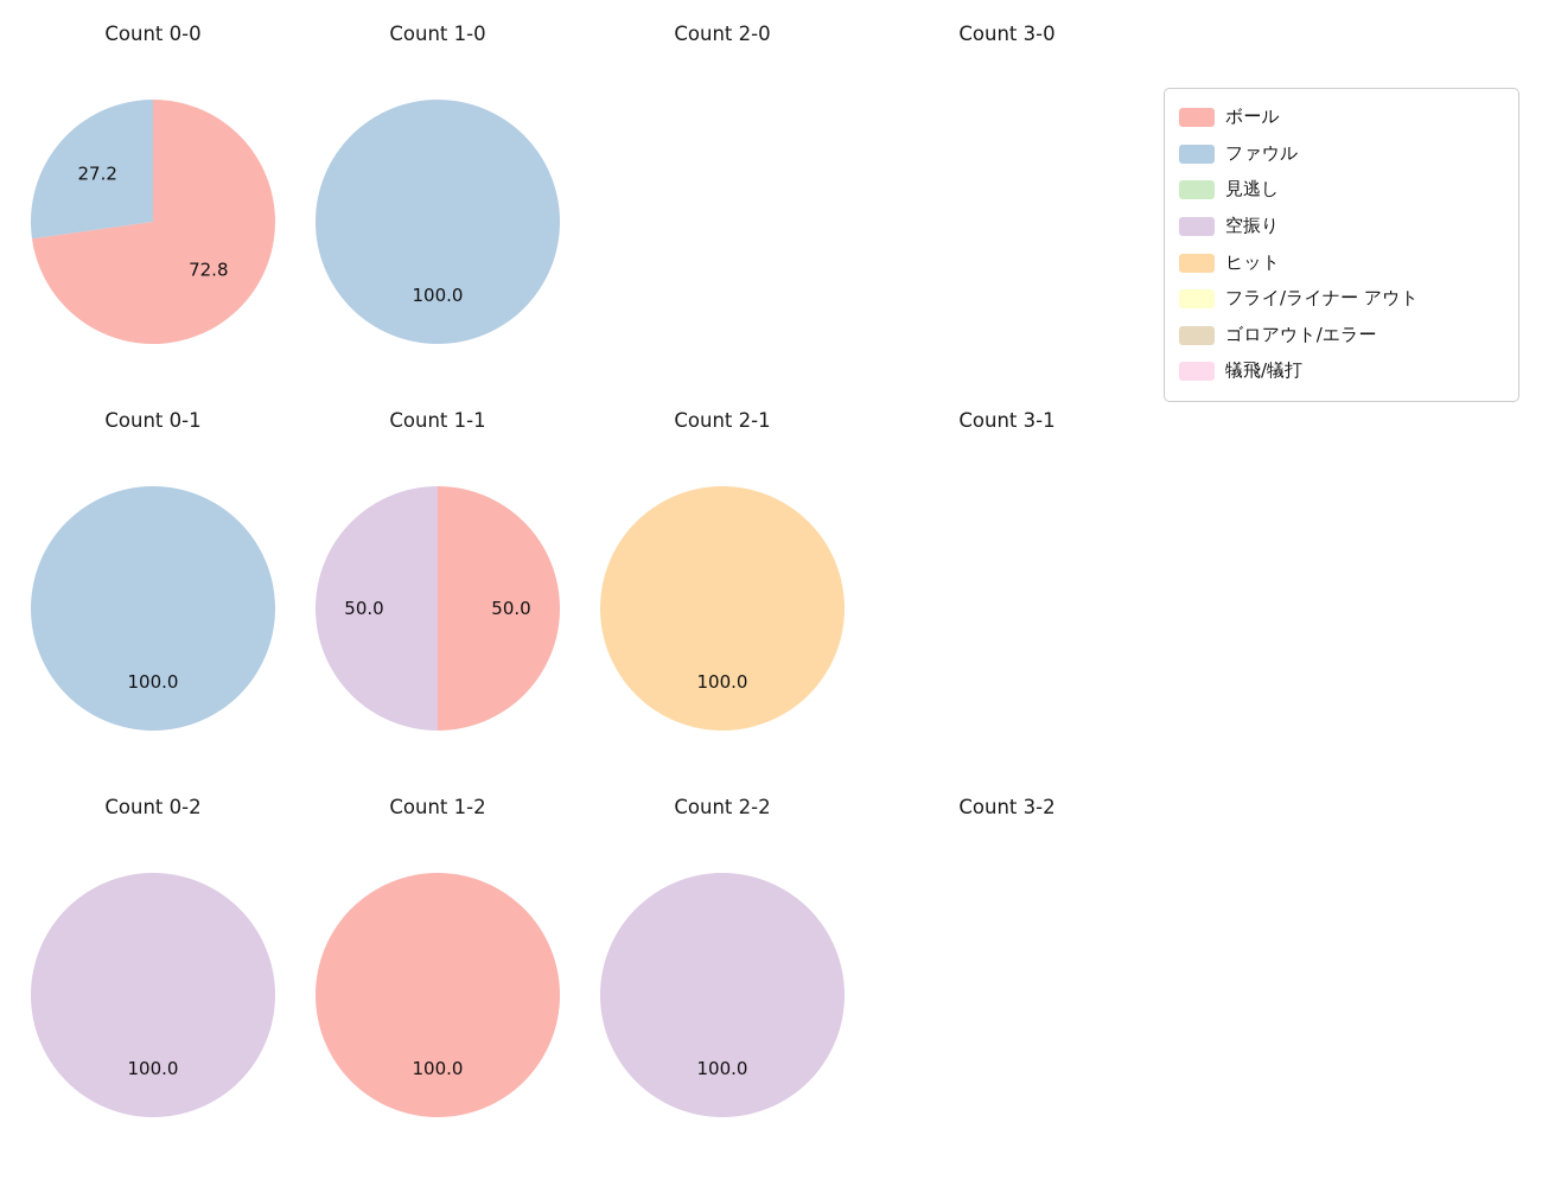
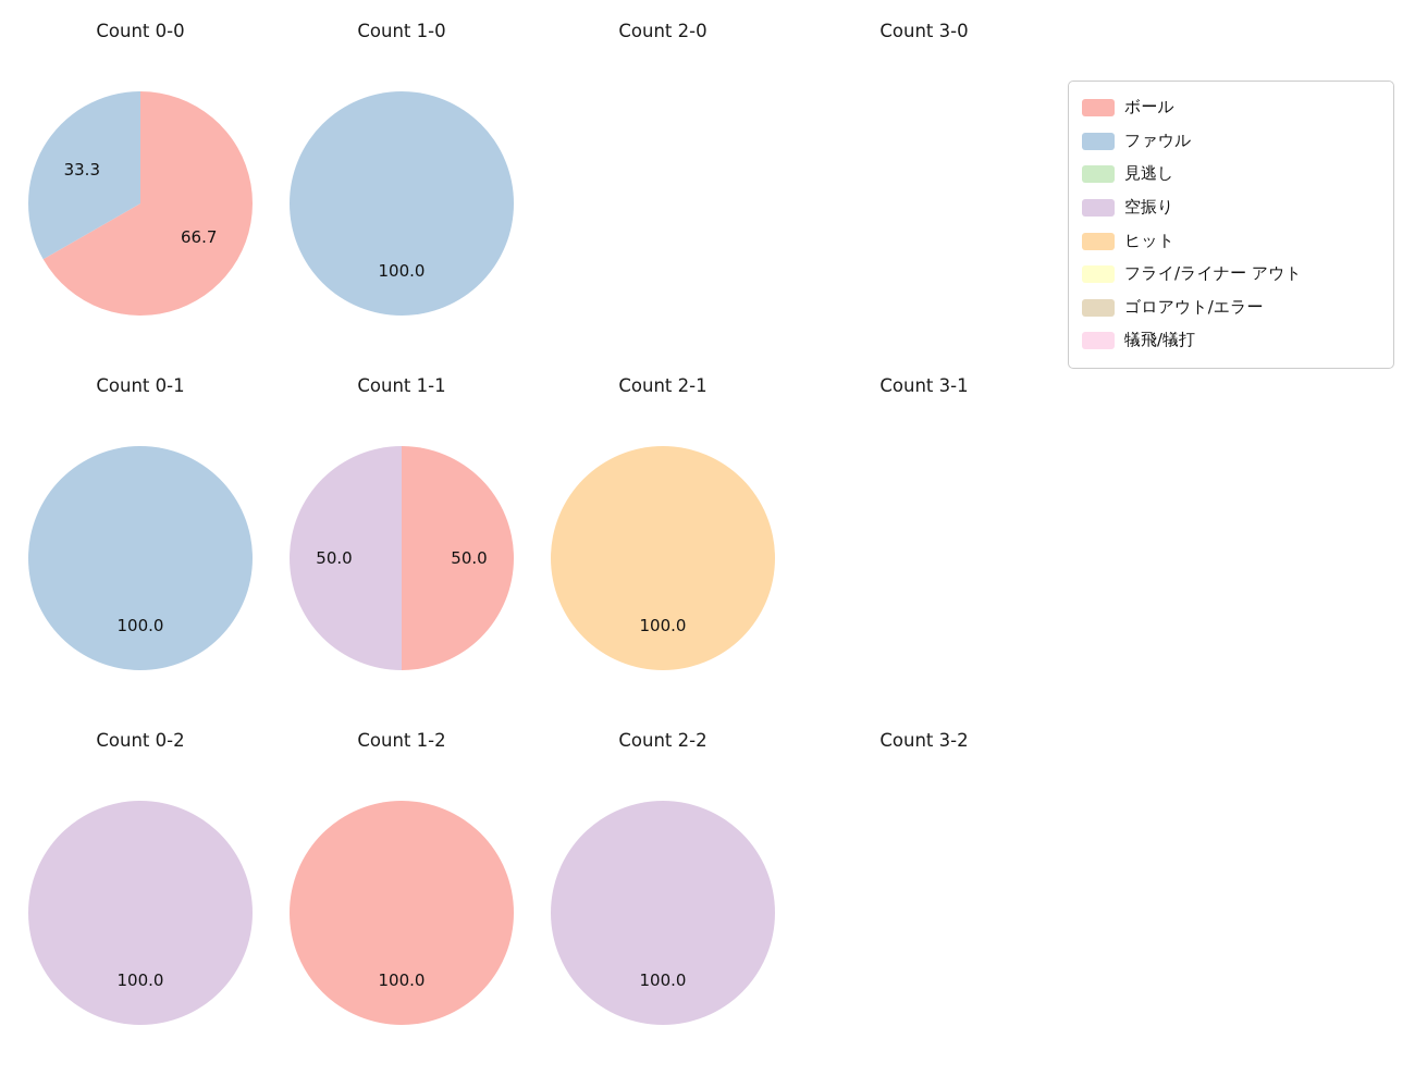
Count 0-0/ボール: 72.8 -> 66.7
Count 0-0/ファウル: 27.2 -> 33.3
